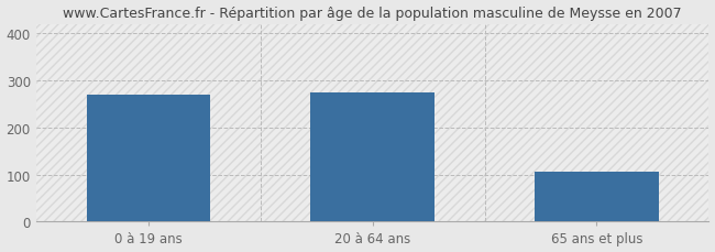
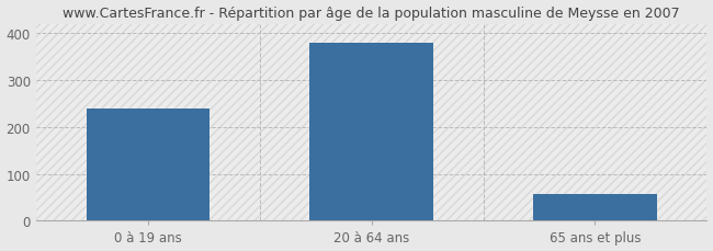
0 à 19 ans: 270 -> 238
20 à 64 ans: 275 -> 378
65 ans et plus: 105 -> 58
